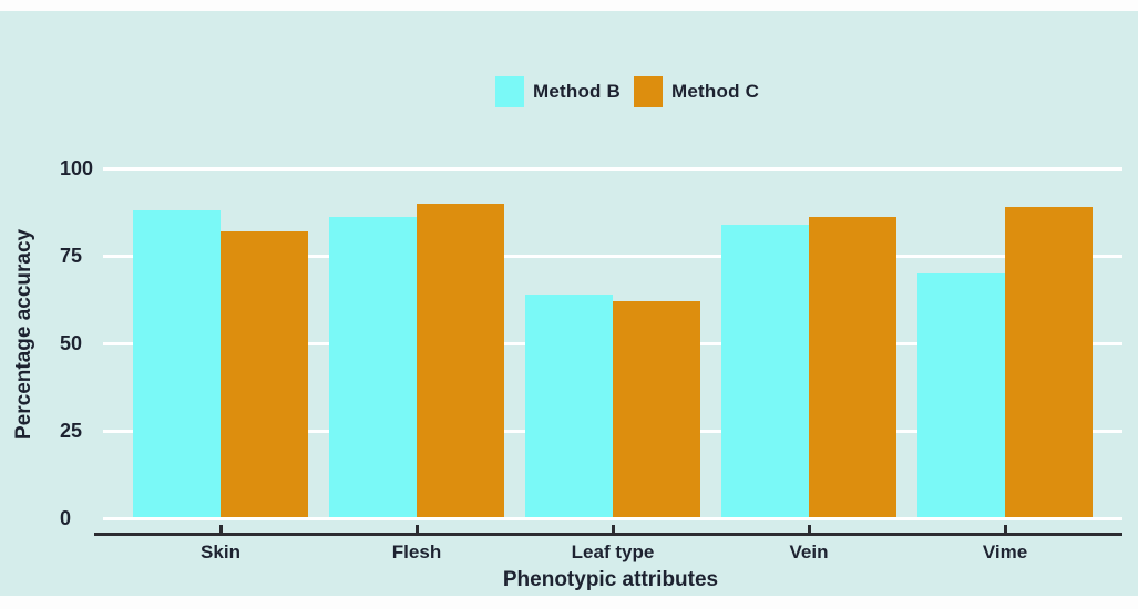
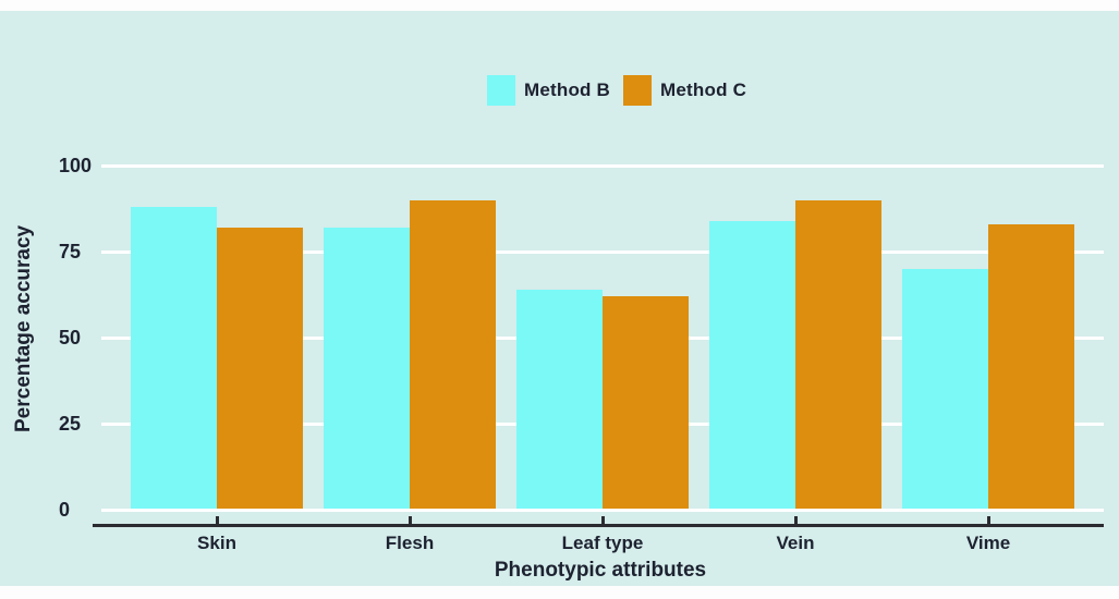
Method B/Flesh: 86 -> 82
Method C/Vein: 86 -> 90
Method C/Vime: 89 -> 83
